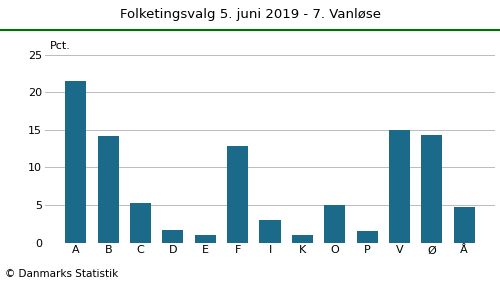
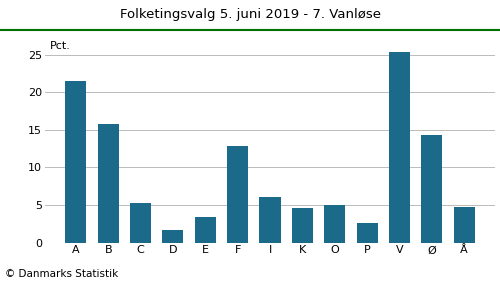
B: 14.2 -> 15.8
E: 1.0 -> 3.4
I: 3.0 -> 6.0
K: 1.0 -> 4.6
P: 1.5 -> 2.6
V: 15.0 -> 25.4
